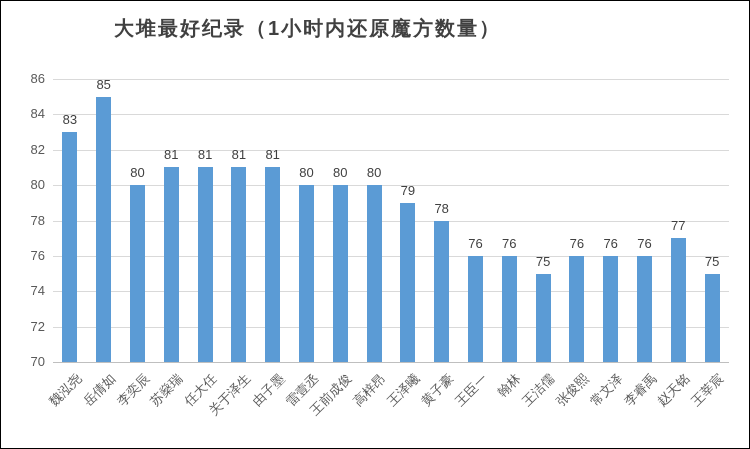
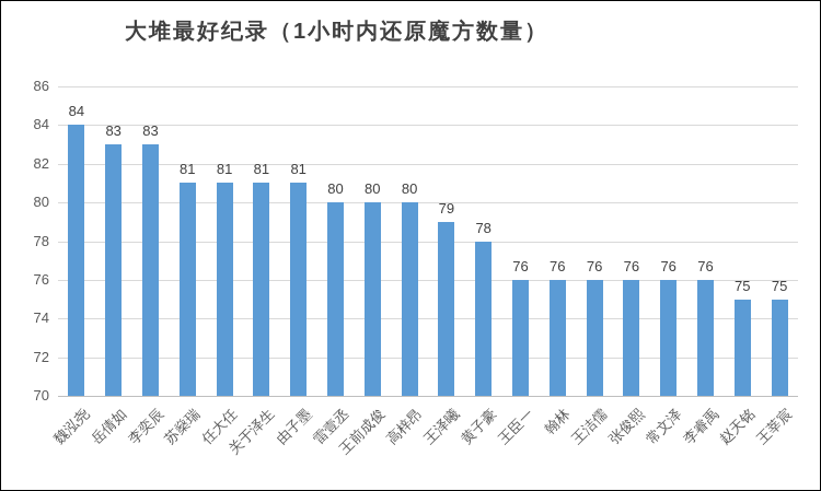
魏泓尧: 83 -> 84
岳倩如: 85 -> 83
李奕辰: 80 -> 83
王洁儒: 75 -> 76
赵天铭: 77 -> 75
